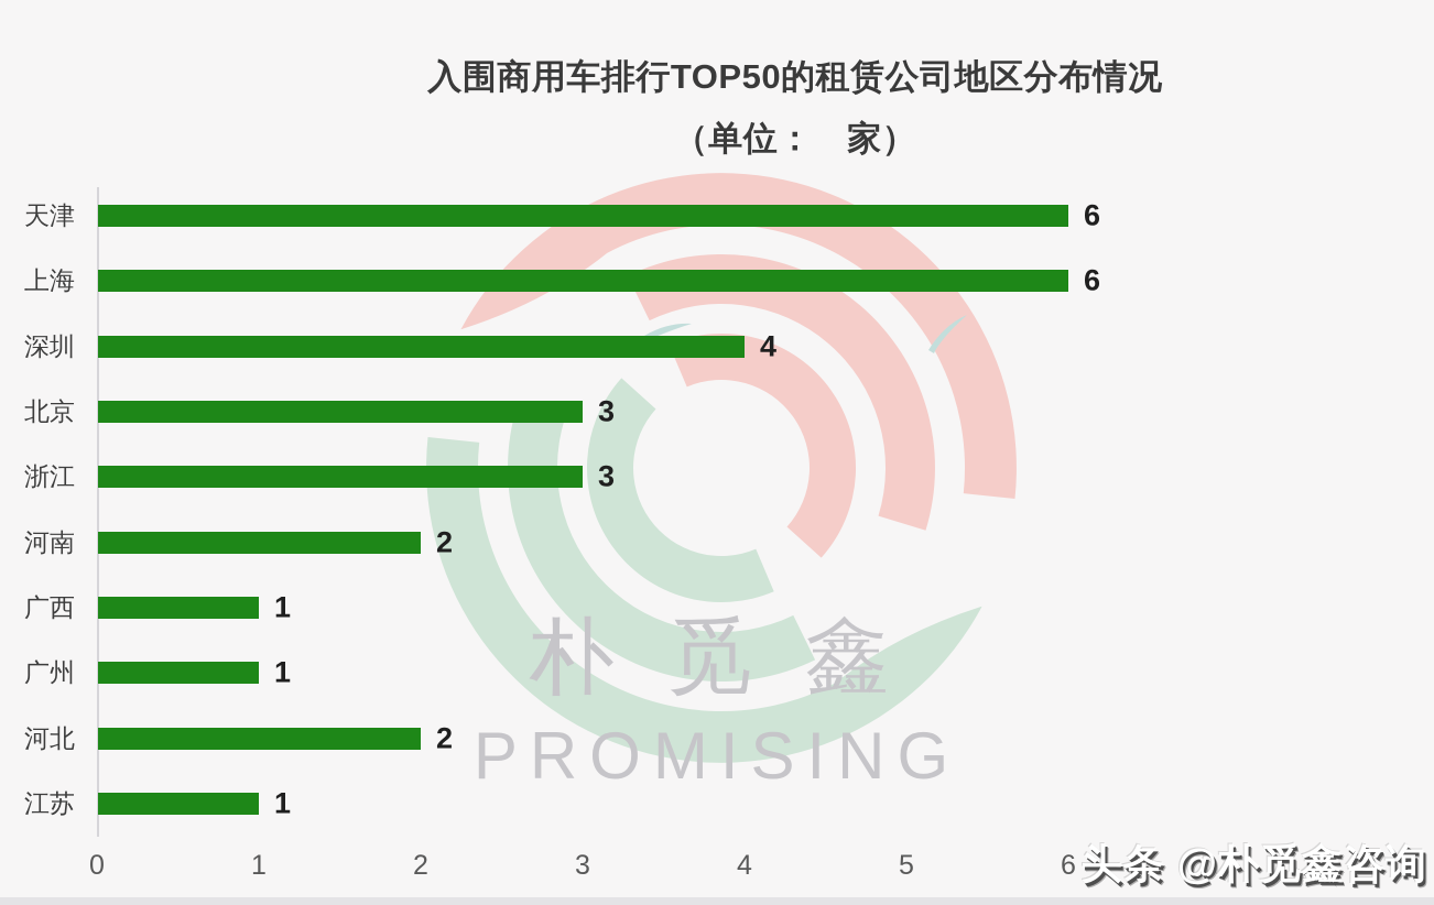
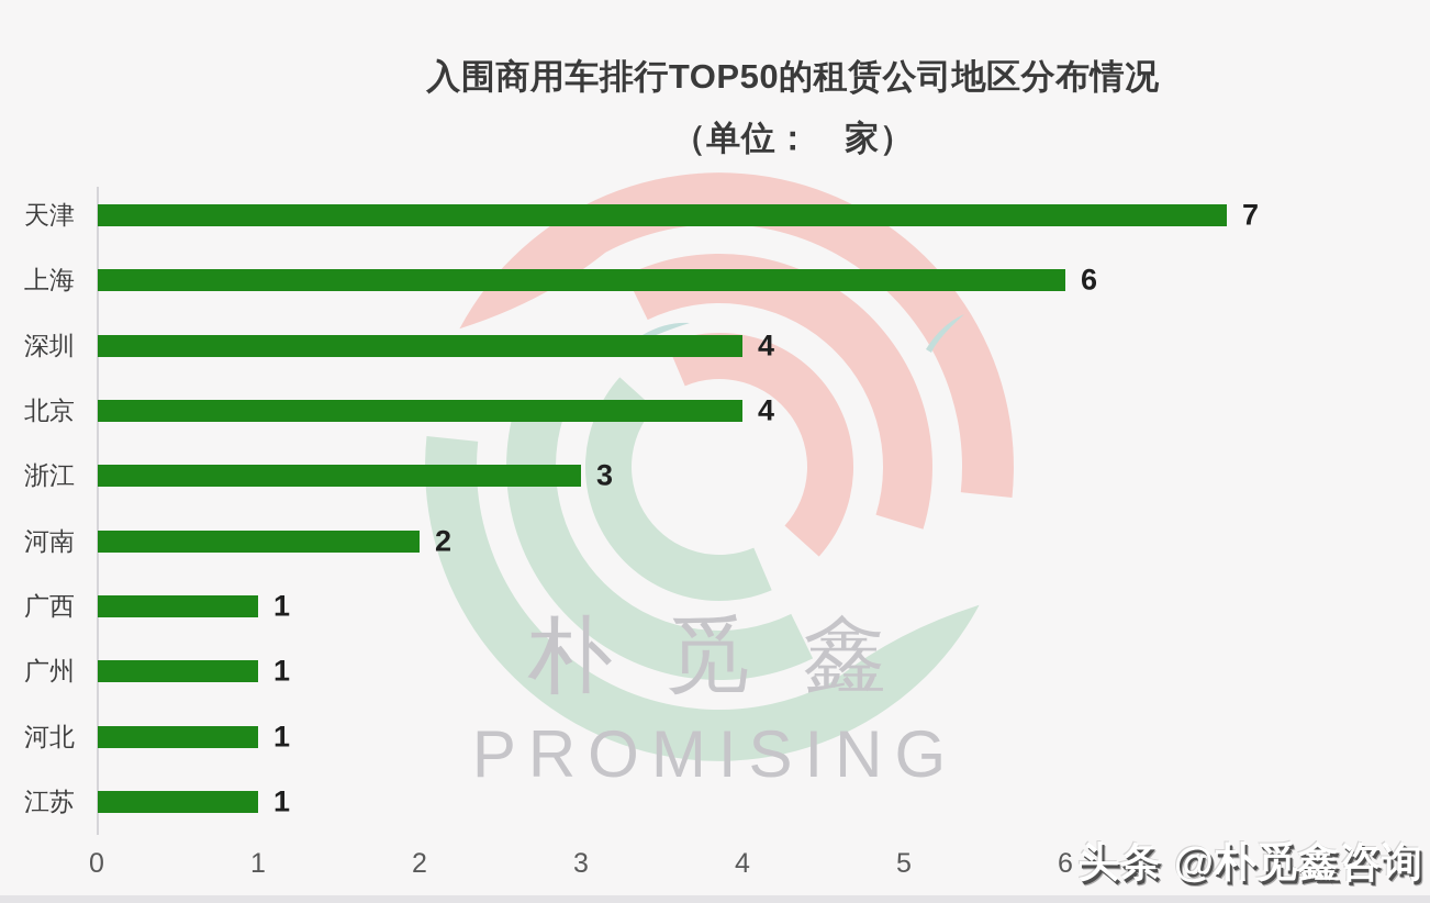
天津: 6 -> 7
北京: 3 -> 4
河北: 2 -> 1
